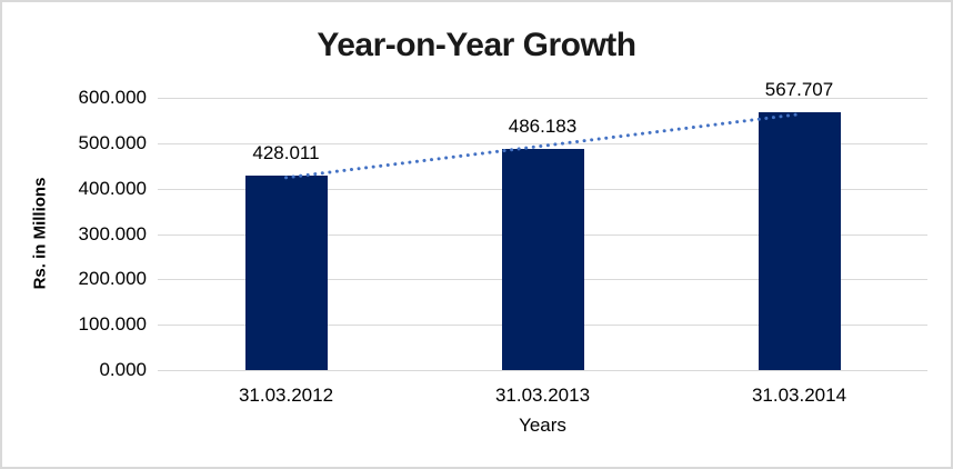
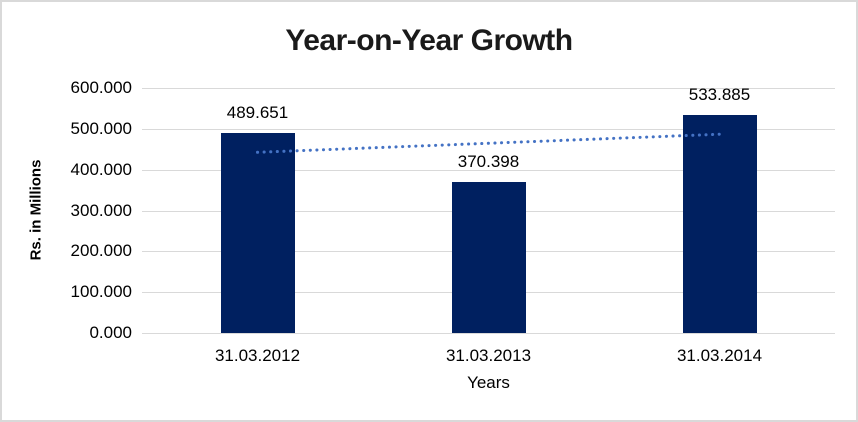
31.03.2012: 428.011 -> 489.651
31.03.2013: 486.183 -> 370.398
31.03.2014: 567.707 -> 533.885
